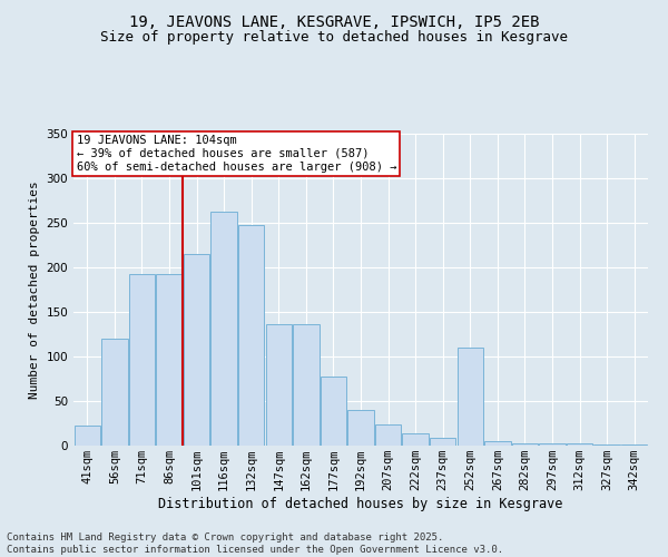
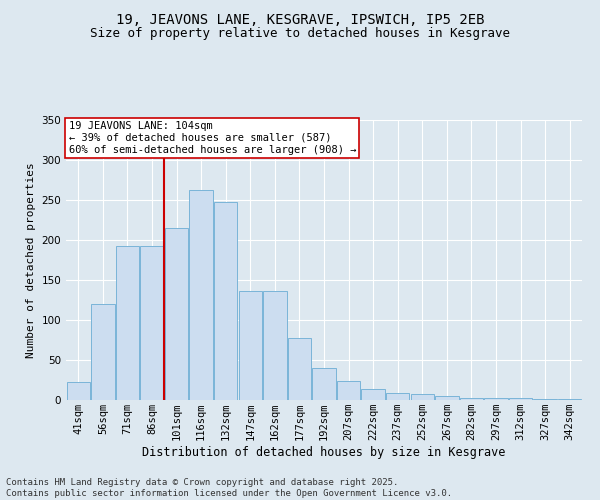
252sqm: 110 -> 7
